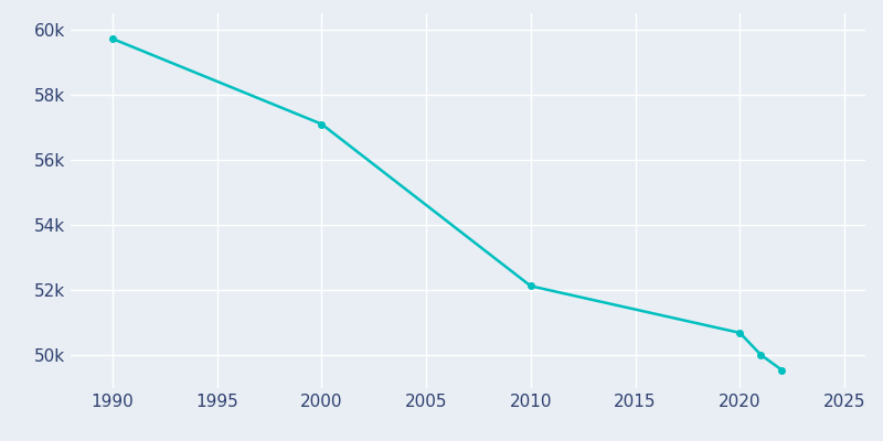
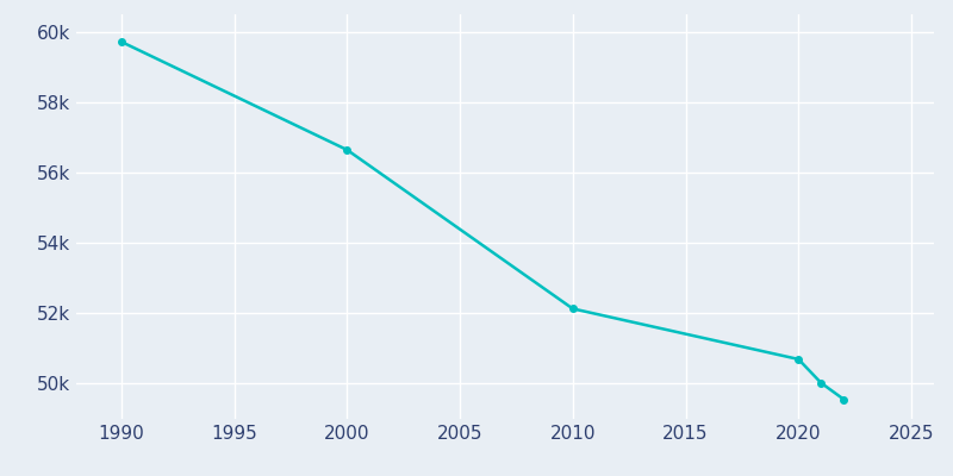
2000: 57.10k -> 56.65k
